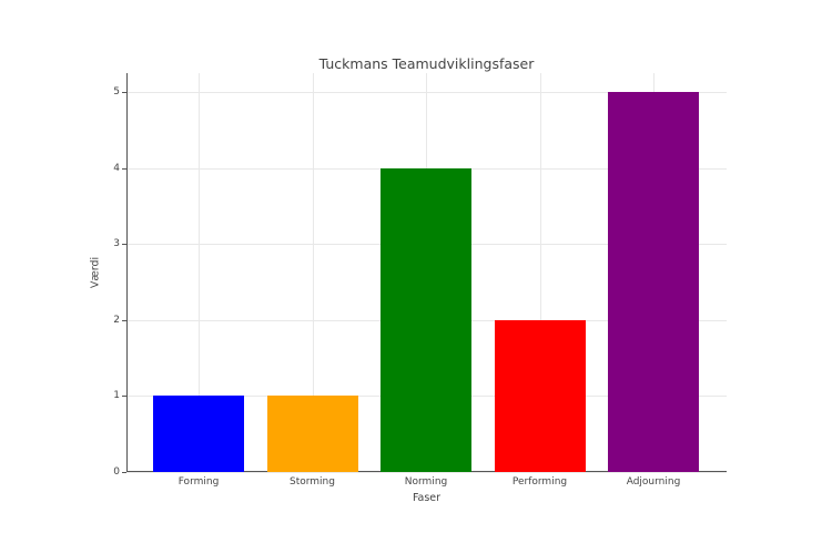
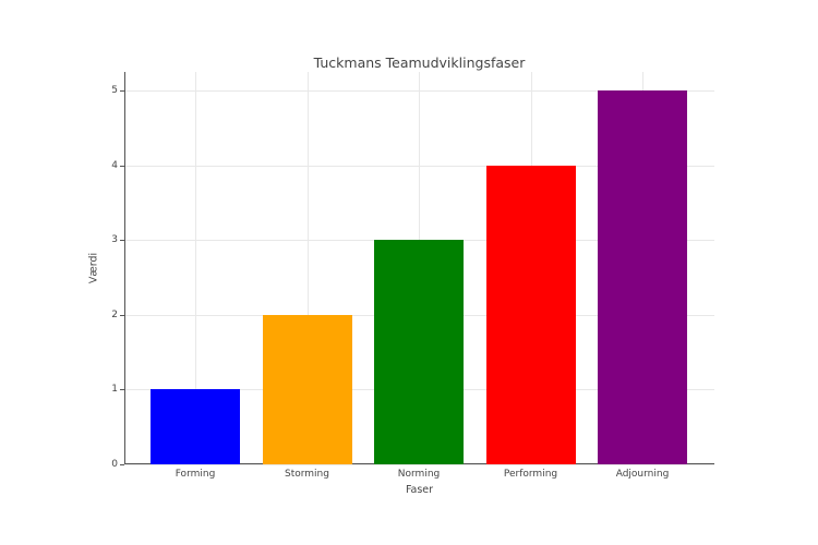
Storming: 1 -> 2
Norming: 4 -> 3
Performing: 2 -> 4
